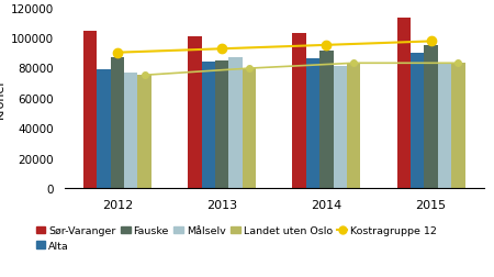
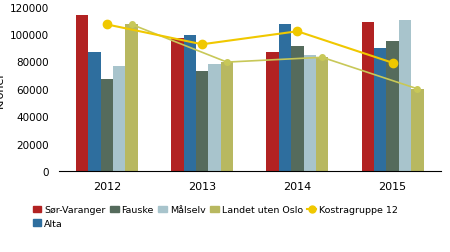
Sør-Varanger/2012: 104000 -> 114000
Alta/2012: 79000 -> 87000
Fauske/2012: 87000 -> 67000
Kostragruppe 12/2012: 90000 -> 107000
Landet uten Oslo/2012: 75000 -> 107000
Sør-Varanger/2013: 101000 -> 97000
Alta/2013: 84000 -> 99000
Fauske/2013: 85000 -> 73000
Målselv/2013: 86000 -> 78000
Sør-Varanger/2014: 103000 -> 87000
Alta/2014: 86000 -> 107000
Kostragruppe 12/2014: 95000 -> 102000
Målselv/2014: 81000 -> 85000
Sør-Varanger/2015: 113000 -> 109000
Kostragruppe 12/2015: 98000 -> 79000
Målselv/2015: 84000 -> 110000
Landet uten Oslo/2015: 83000 -> 60000
